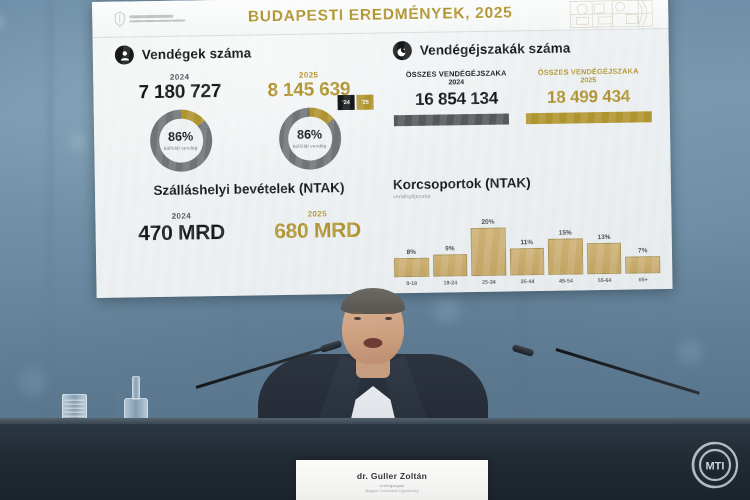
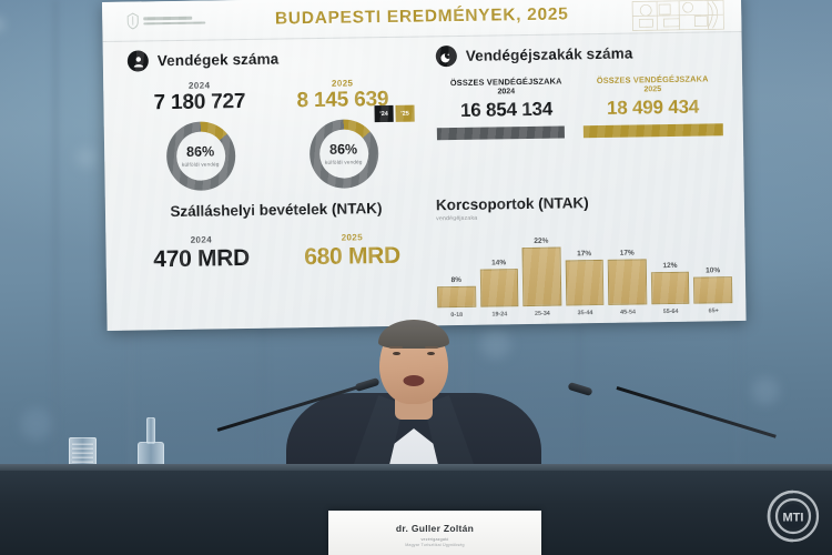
Korcsoportok (NTAK)/19-24: 9% -> 14%
Korcsoportok (NTAK)/25-34: 20% -> 22%
Korcsoportok (NTAK)/35-44: 11% -> 17%
Korcsoportok (NTAK)/45-54: 15% -> 17%
Korcsoportok (NTAK)/55-64: 13% -> 12%
Korcsoportok (NTAK)/65+: 7% -> 10%
